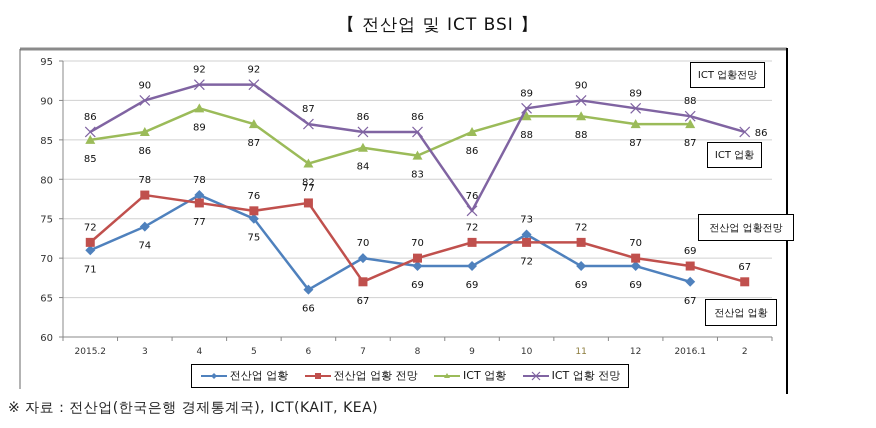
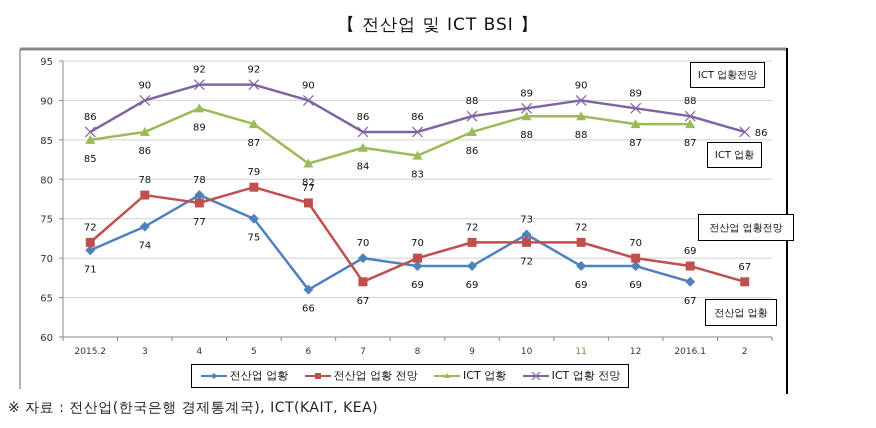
전산업 업황 전망/5: 76 -> 79
ICT 업황 전망/6: 87 -> 90
ICT 업황 전망/9: 76 -> 88
